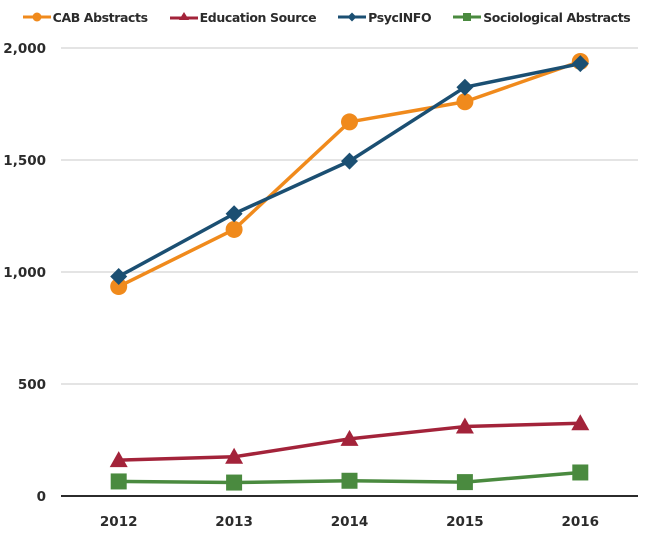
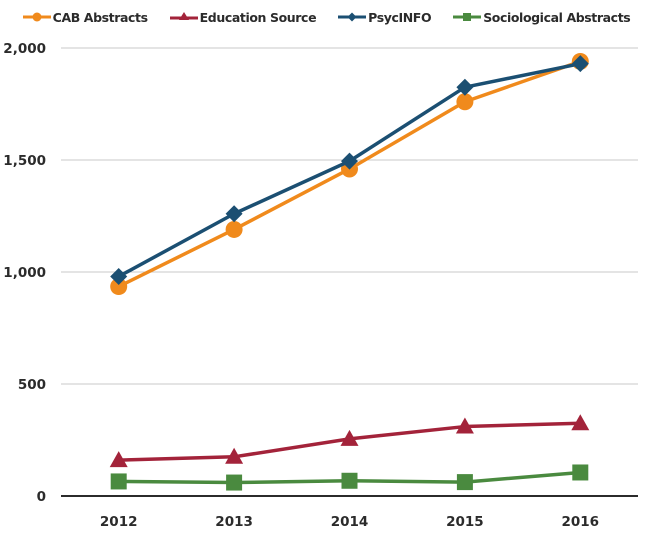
CAB Abstracts/2014: 1670 -> 1460
